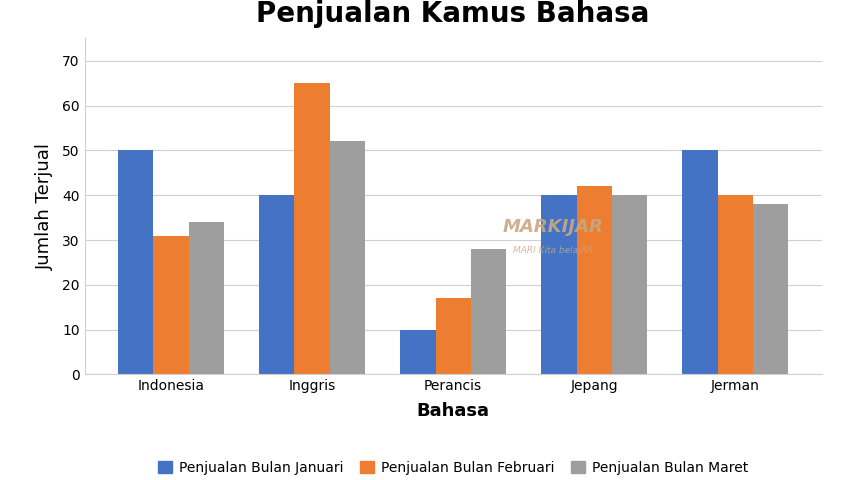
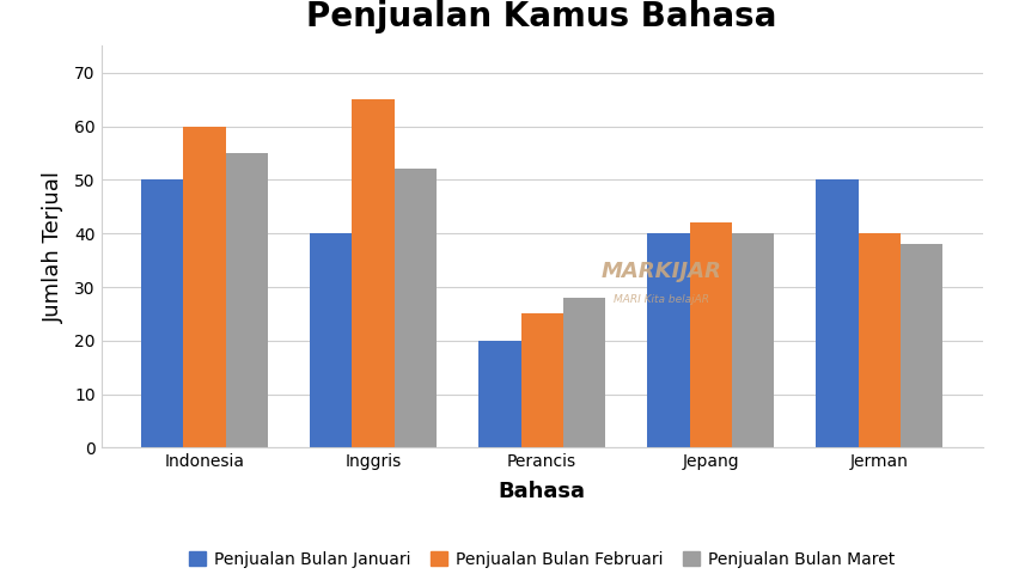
Penjualan Bulan Februari/Indonesia: 31 -> 60
Penjualan Bulan Maret/Indonesia: 34 -> 55
Penjualan Bulan Januari/Perancis: 10 -> 20
Penjualan Bulan Februari/Perancis: 17 -> 25
